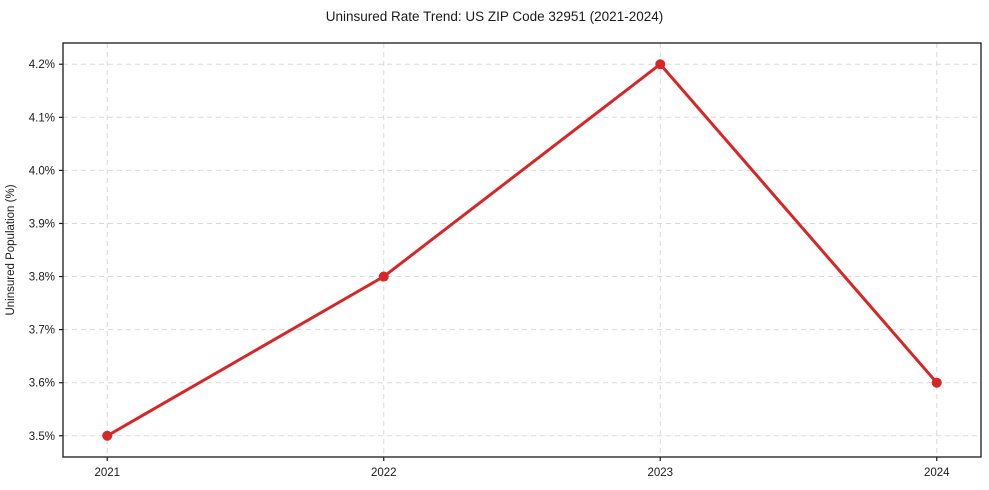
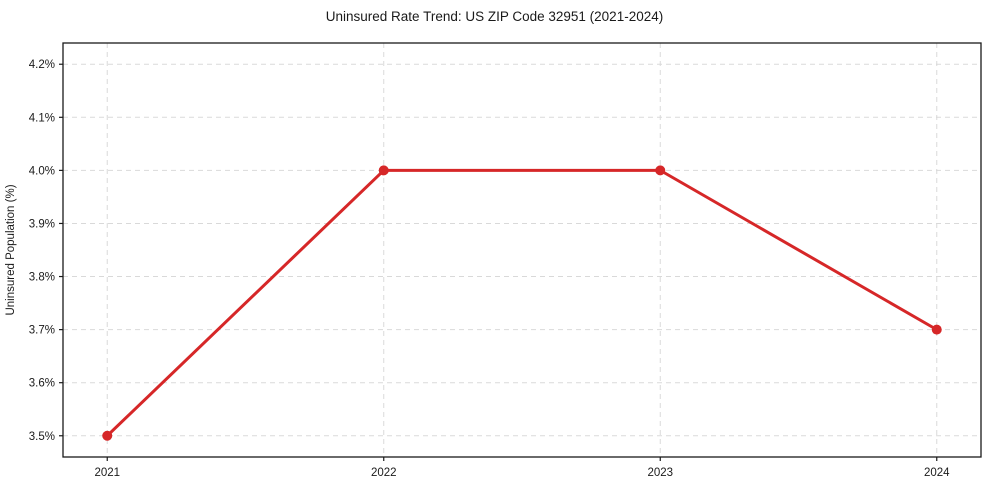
2022: 3.8% -> 4.0%
2023: 4.2% -> 4.0%
2024: 3.6% -> 3.7%
